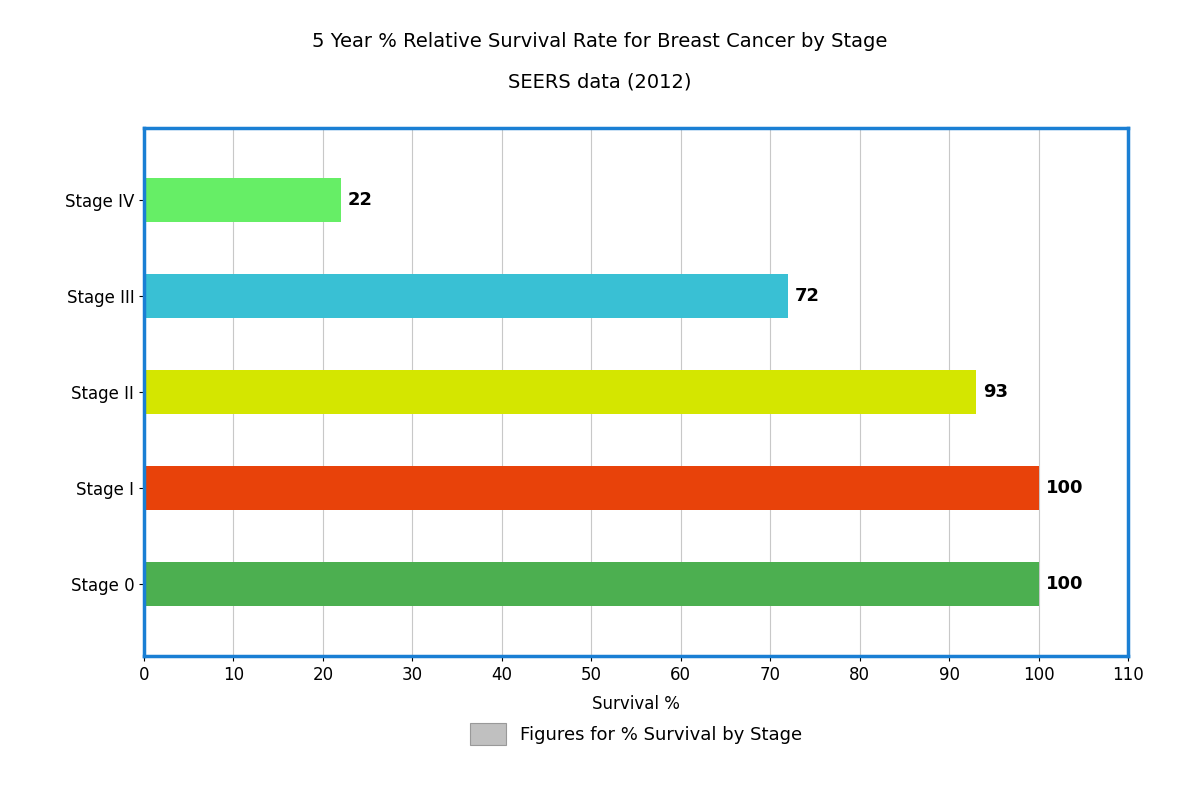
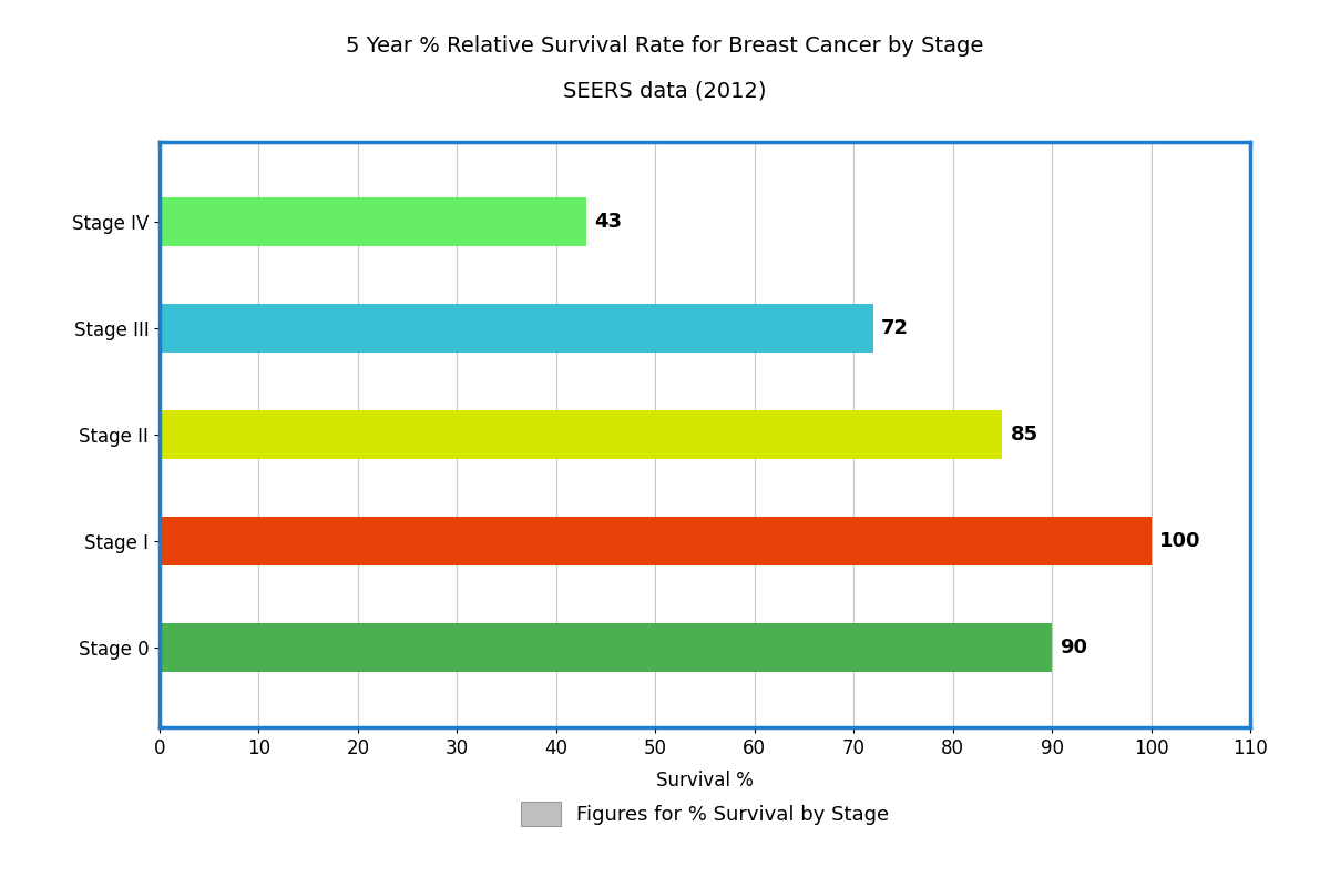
Stage IV: 22 -> 43
Stage II: 93 -> 85
Stage 0: 100 -> 90
